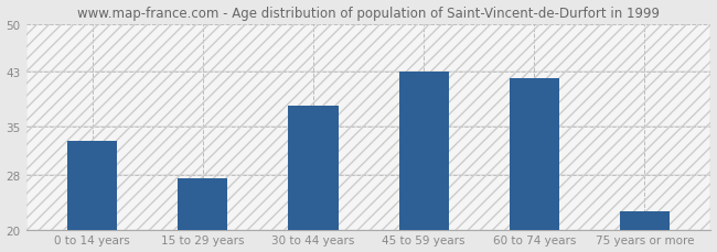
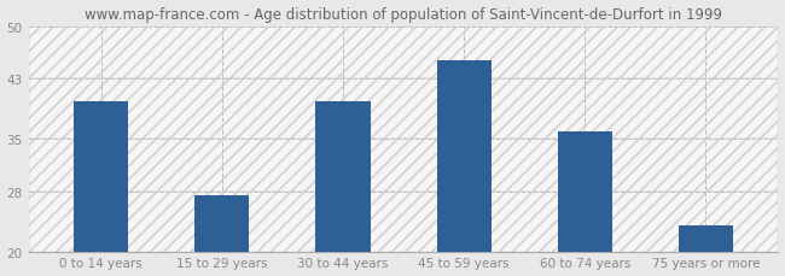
0 to 14 years: 33.0 -> 40.0
30 to 44 years: 38.0 -> 40.0
45 to 59 years: 43.0 -> 45.5
60 to 74 years: 42.0 -> 36.0
75 years or more: 22.6 -> 23.5
